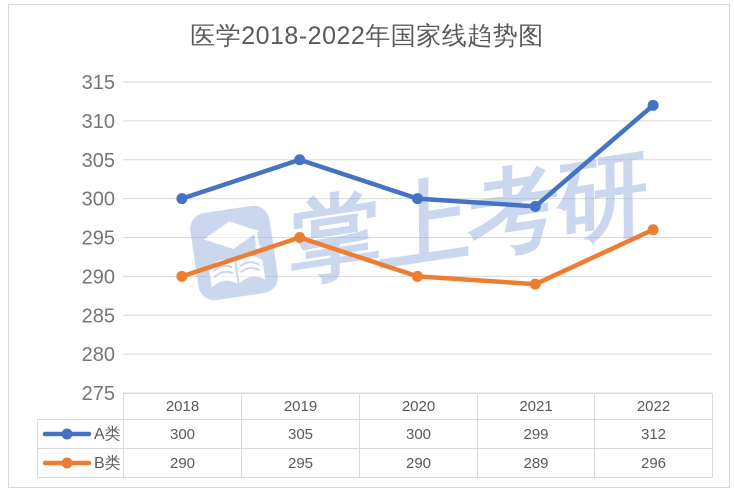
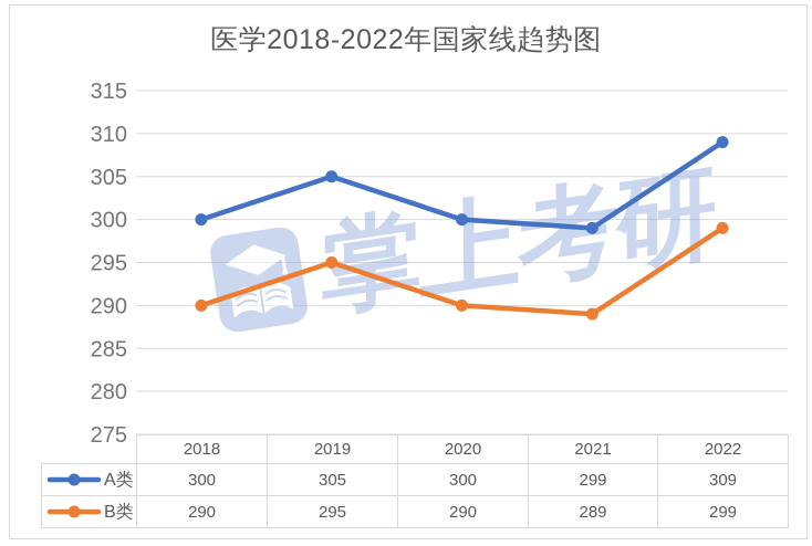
A类/2022: 312 -> 309
B类/2022: 296 -> 299
